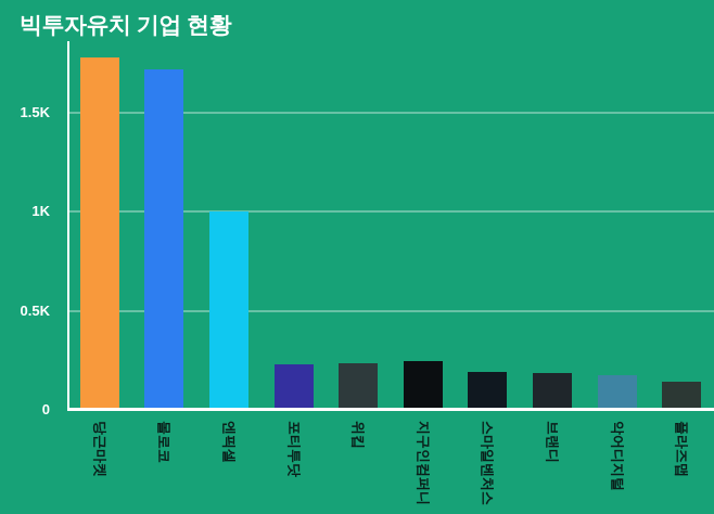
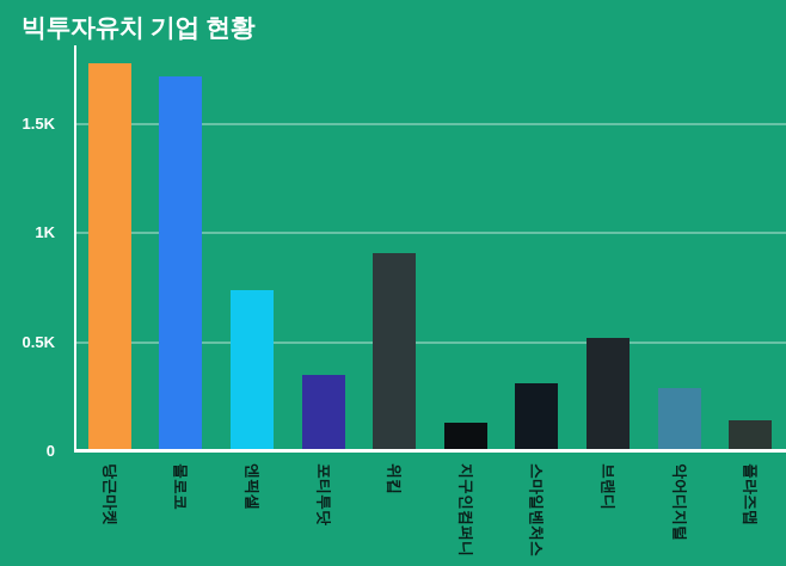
엔픽셀: 1.00K -> 0.74K
포티투닷: 0.23K -> 0.35K
위킵: 0.24K -> 0.91K
지구인컴퍼니: 0.24K -> 0.13K
스마일벤처스: 0.19K -> 0.31K
브랜디: 0.18K -> 0.52K
악어디지털: 0.18K -> 0.29K
